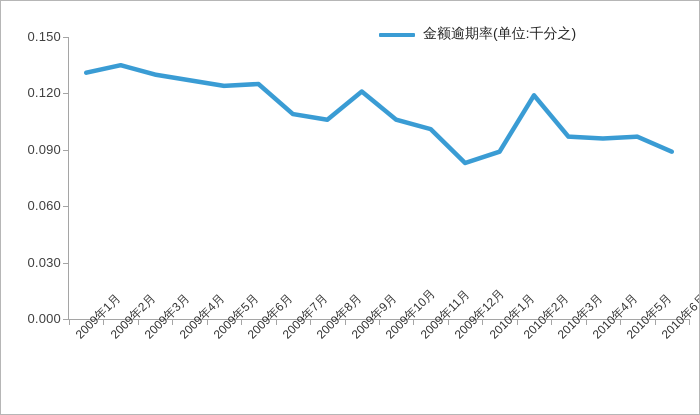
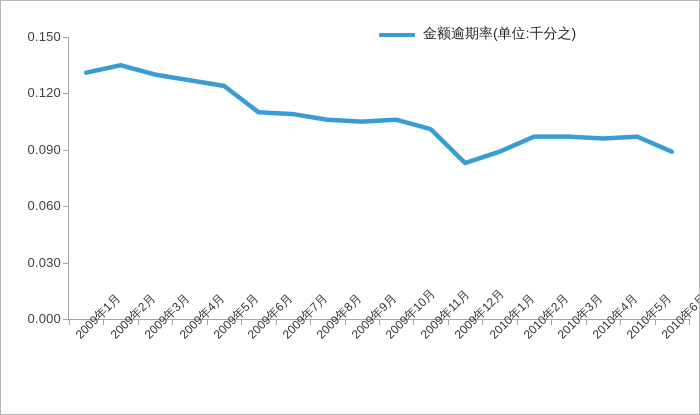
2009年6月: 0.125 -> 0.110
2009年9月: 0.121 -> 0.105
2010年2月: 0.119 -> 0.097
